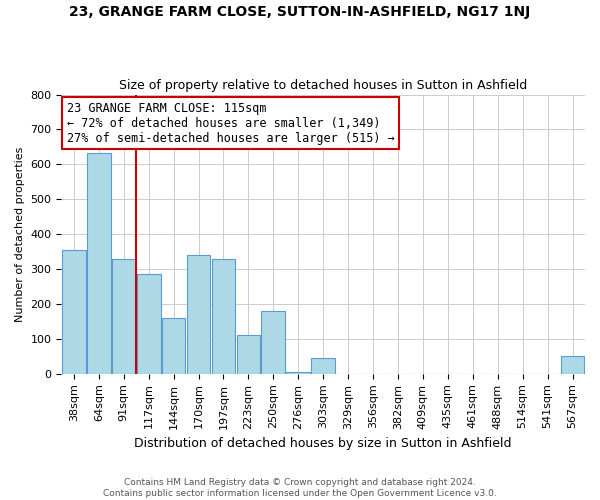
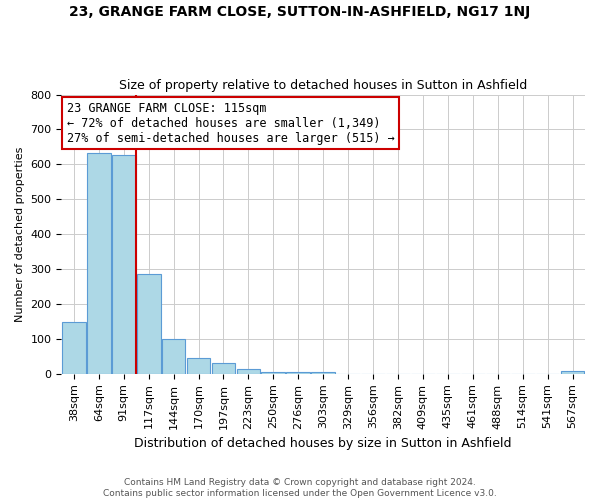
38sqm: 355 -> 148
91sqm: 330 -> 628
144sqm: 160 -> 100
170sqm: 340 -> 45
197sqm: 330 -> 32
223sqm: 110 -> 13
250sqm: 180 -> 5
303sqm: 45 -> 5
567sqm: 50 -> 8
